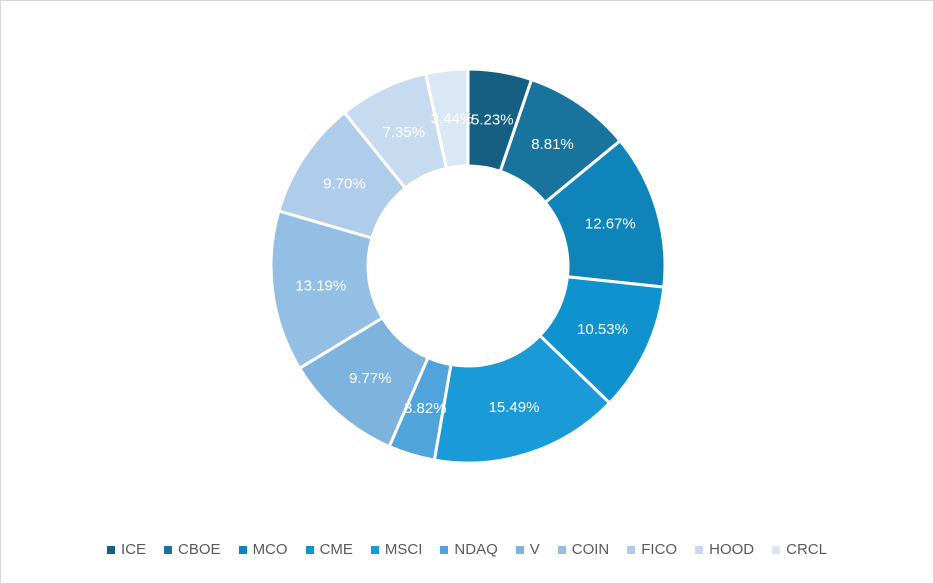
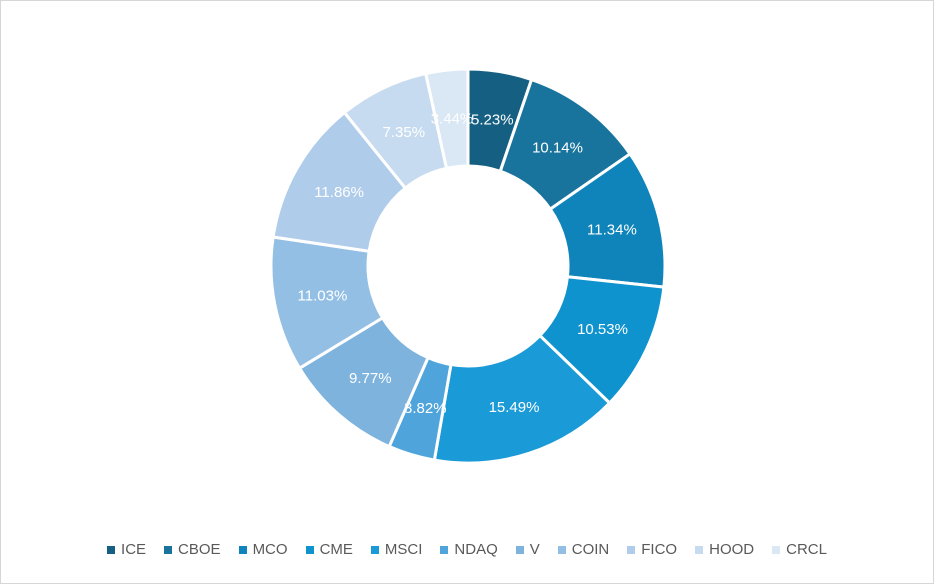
CBOE: 8.81% -> 10.14%
MCO: 12.67% -> 11.34%
COIN: 13.19% -> 11.03%
FICO: 9.70% -> 11.86%
